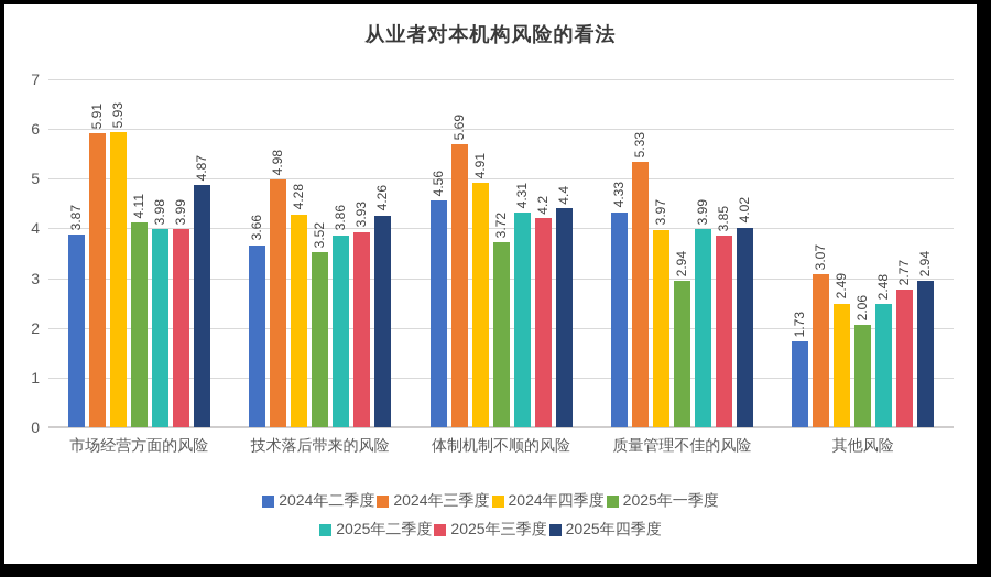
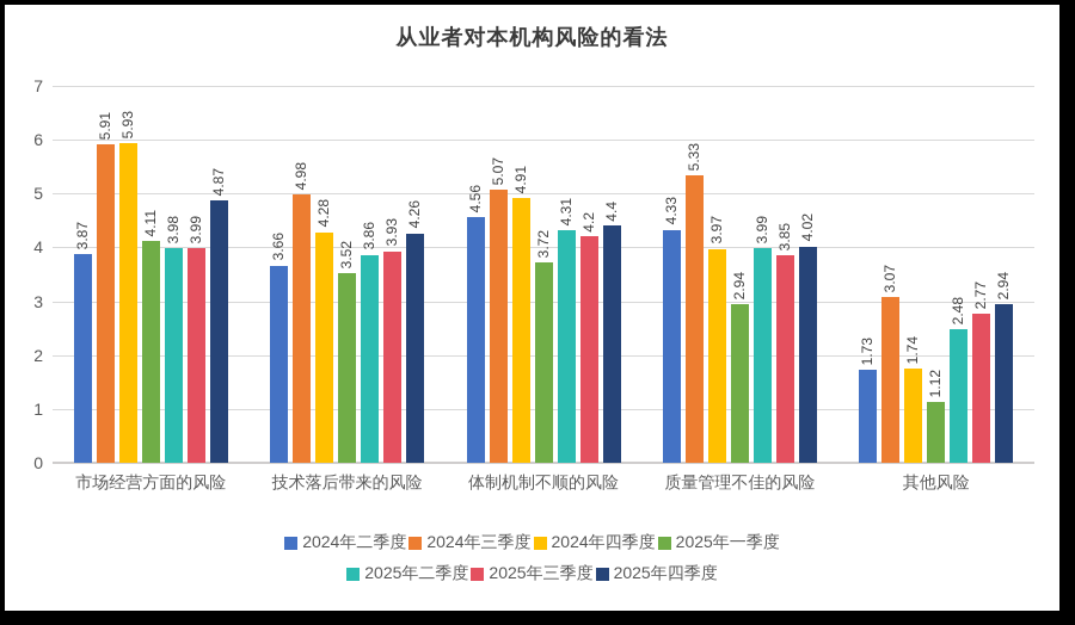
2024年三季度/体制机制不顺的风险: 5.69 -> 5.07
2024年四季度/其他风险: 2.49 -> 1.74
2025年一季度/其他风险: 2.06 -> 1.12
